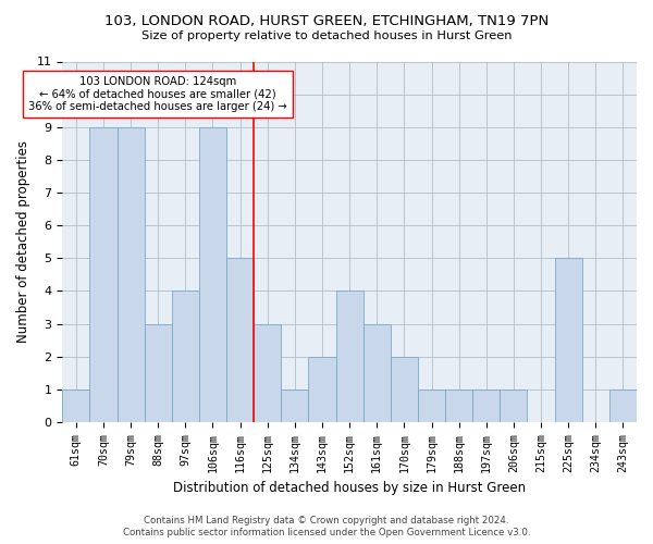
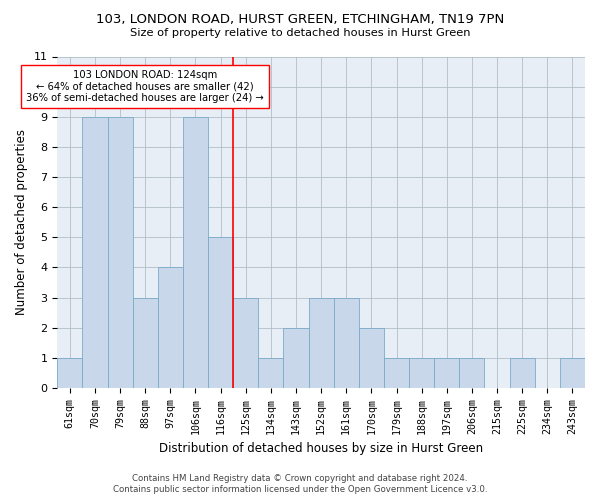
152sqm: 4 -> 3
225sqm: 5 -> 1
